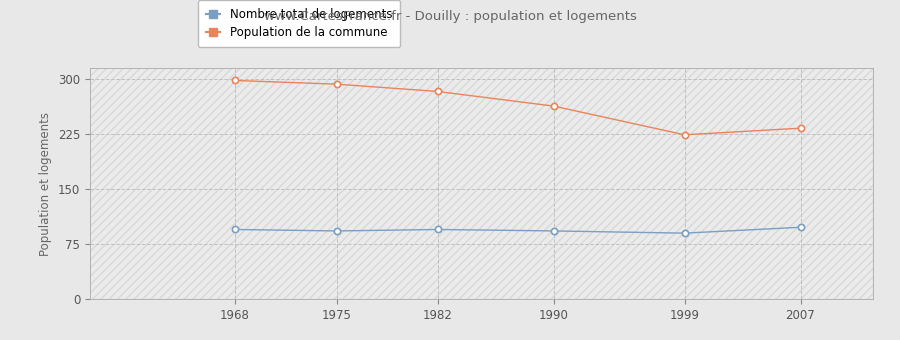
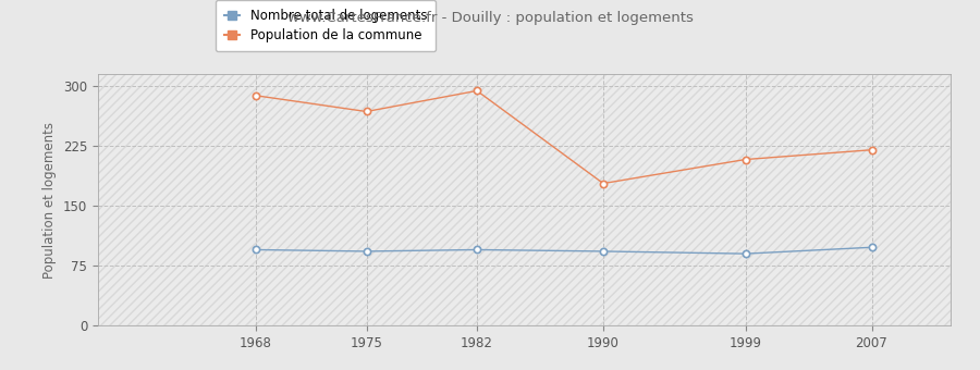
Population de la commune/1968: 298 -> 288
Population de la commune/1975: 293 -> 268
Population de la commune/1982: 283 -> 294
Population de la commune/1990: 263 -> 178
Population de la commune/1999: 224 -> 208
Population de la commune/2007: 233 -> 220
